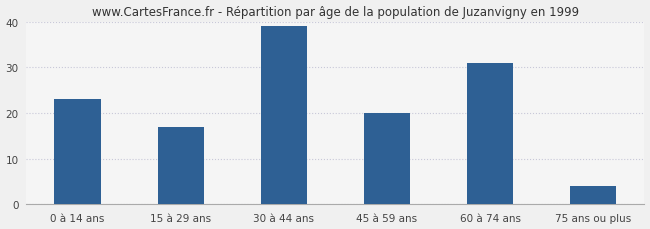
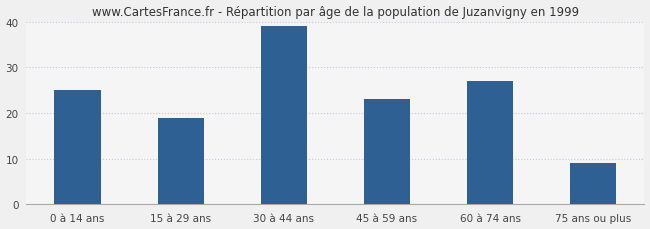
0 à 14 ans: 23 -> 25
15 à 29 ans: 17 -> 19
45 à 59 ans: 20 -> 23
60 à 74 ans: 31 -> 27
75 ans ou plus: 4 -> 9
